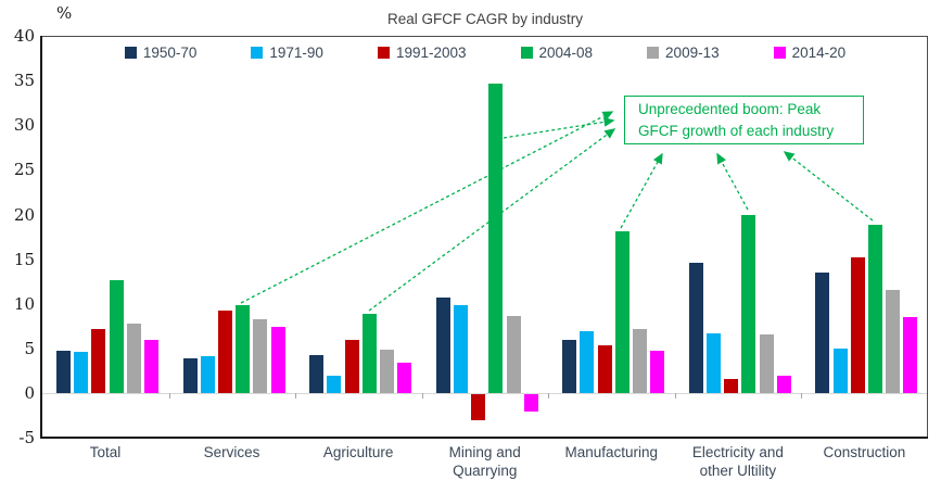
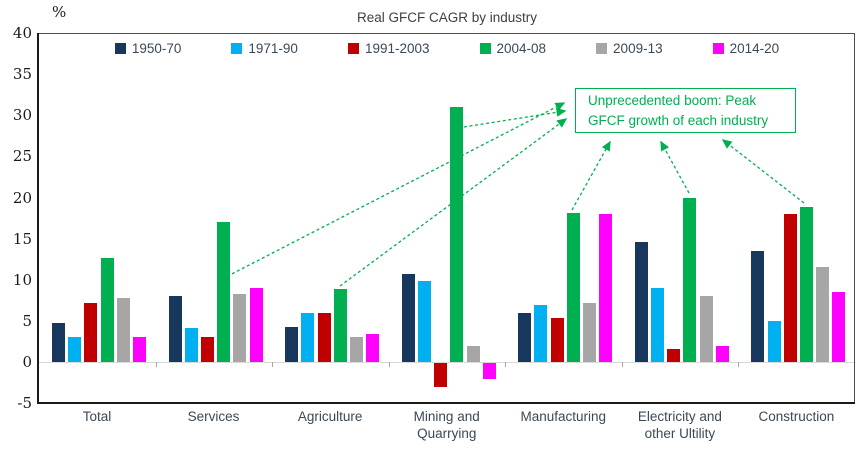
1971-90/Total: 5 -> 3
2014-20/Total: 6 -> 3
1950-70/Services: 4 -> 8
1991-2003/Services: 9 -> 3
2004-08/Services: 10 -> 17
2014-20/Services: 7 -> 9
1971-90/Agriculture: 2 -> 6
2009-13/Agriculture: 5 -> 3
2004-08/Mining and Quarrying: 35 -> 31
2009-13/Mining and Quarrying: 9 -> 2
2014-20/Manufacturing: 5 -> 18
1971-90/Electricity and other Ultility: 7 -> 9
2009-13/Electricity and other Ultility: 7 -> 8
1991-2003/Construction: 15 -> 18
